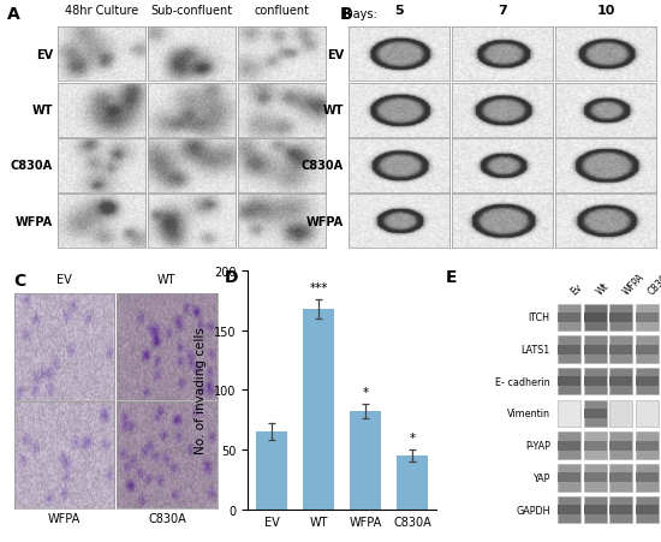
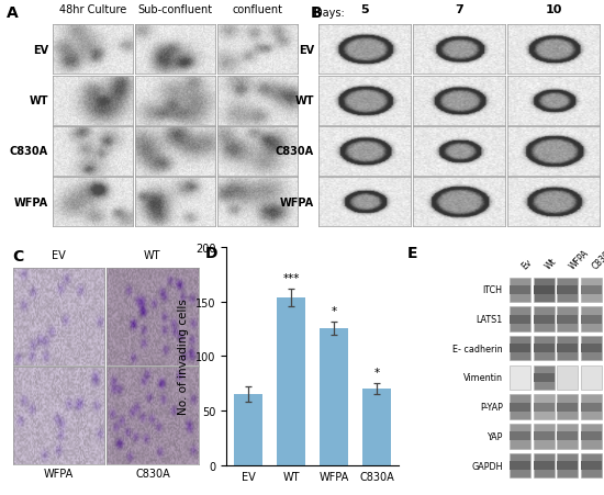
WT: 168 -> 154
WFPA: 82 -> 126
C830A: 45 -> 70
